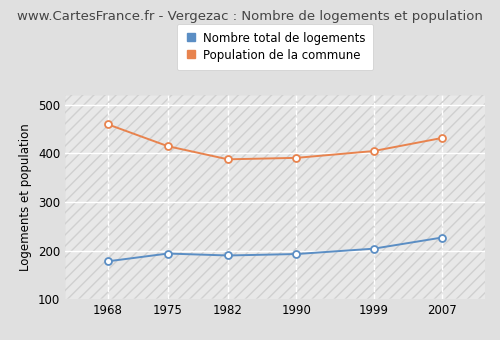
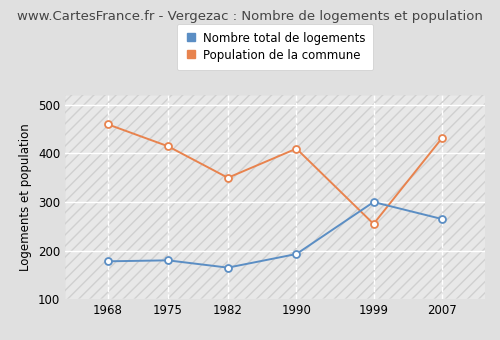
Nombre total de logements/1975: 194 -> 180
Nombre total de logements/1982: 190 -> 165
Population de la commune/1982: 388 -> 350
Population de la commune/1990: 391 -> 410
Nombre total de logements/1999: 204 -> 300
Population de la commune/1999: 405 -> 255
Nombre total de logements/2007: 227 -> 265
